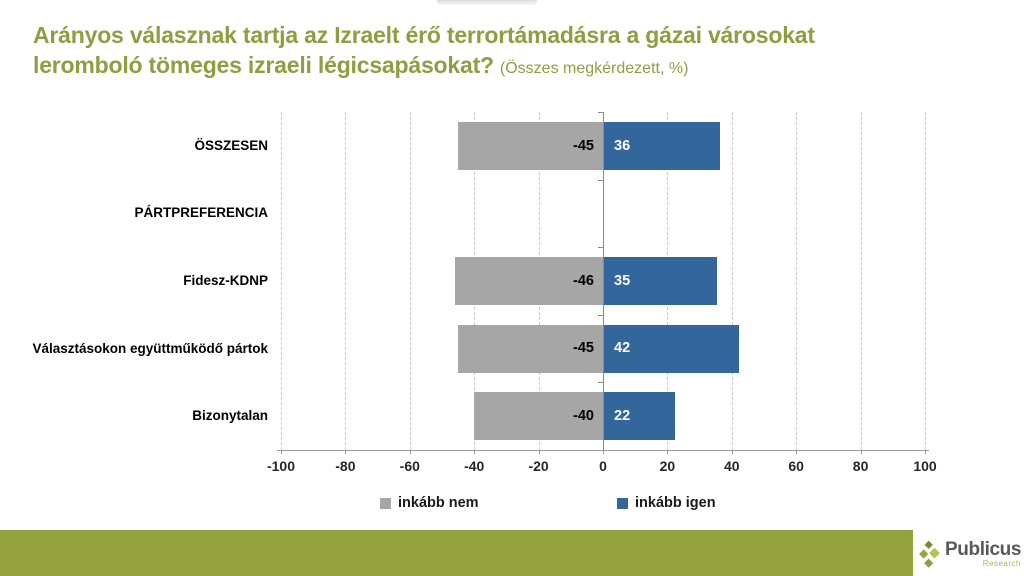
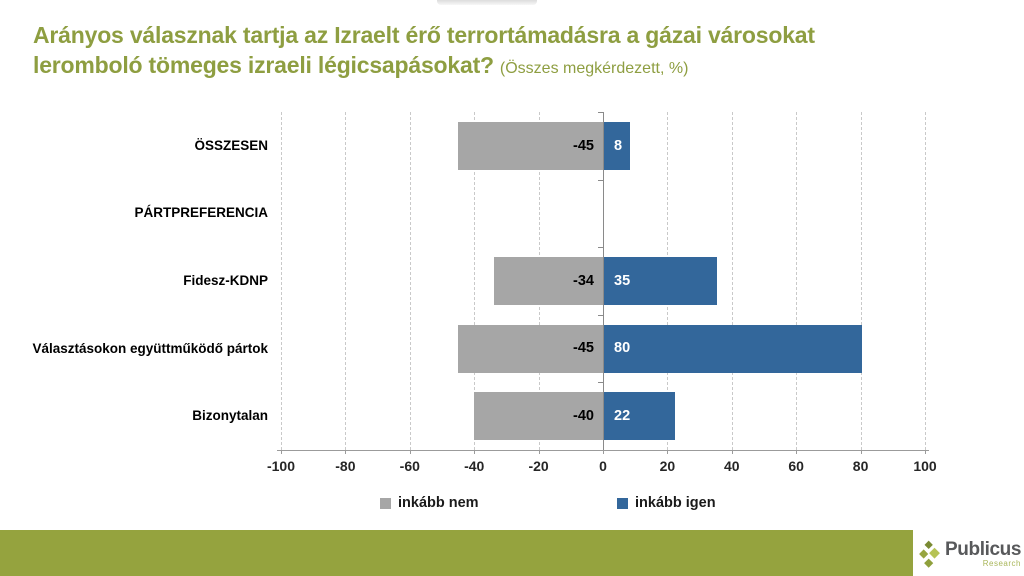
inkább igen/ÖSSZESEN: 36 -> 8
inkább nem/Fidesz-KDNP: -46 -> -34
inkább igen/Választásokon együttműködő pártok: 42 -> 80
